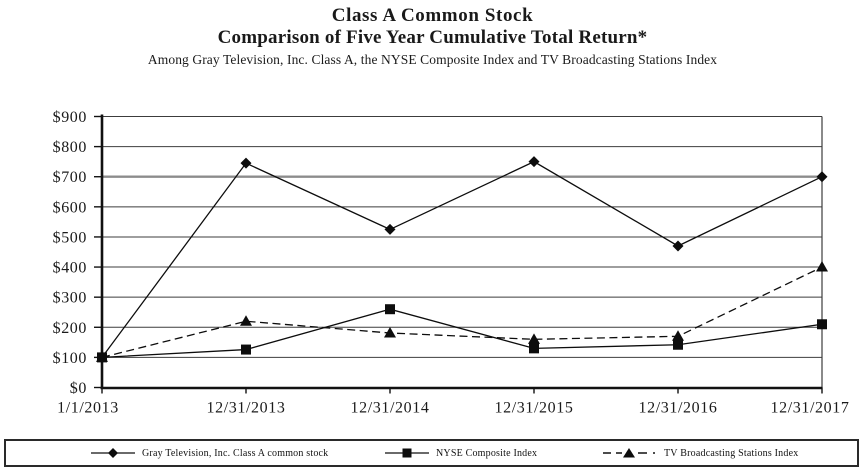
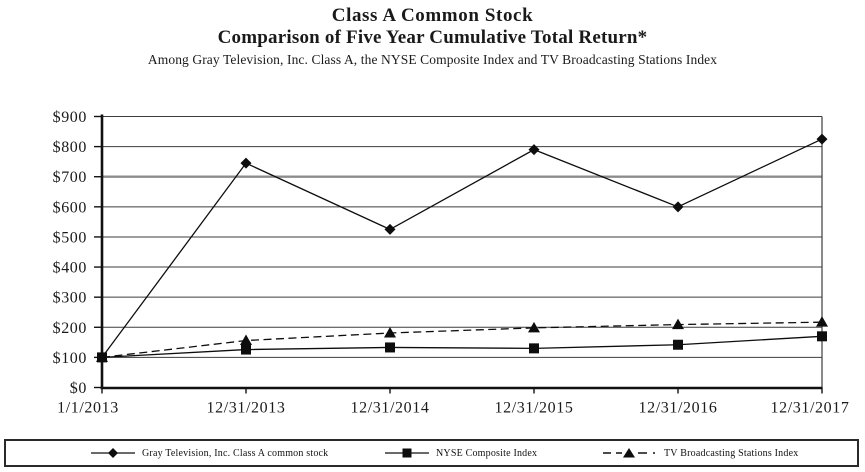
TV Broadcasting Stations Index/12/31/2013: $220 -> $160
NYSE Composite Index/12/31/2014: $260 -> $130
Gray Television, Inc. Class A common stock/12/31/2015: $750 -> $790
TV Broadcasting Stations Index/12/31/2015: $160 -> $200
Gray Television, Inc. Class A common stock/12/31/2016: $470 -> $600
TV Broadcasting Stations Index/12/31/2016: $170 -> $210
Gray Television, Inc. Class A common stock/12/31/2017: $700 -> $820
NYSE Composite Index/12/31/2017: $210 -> $170
TV Broadcasting Stations Index/12/31/2017: $400 -> $220
